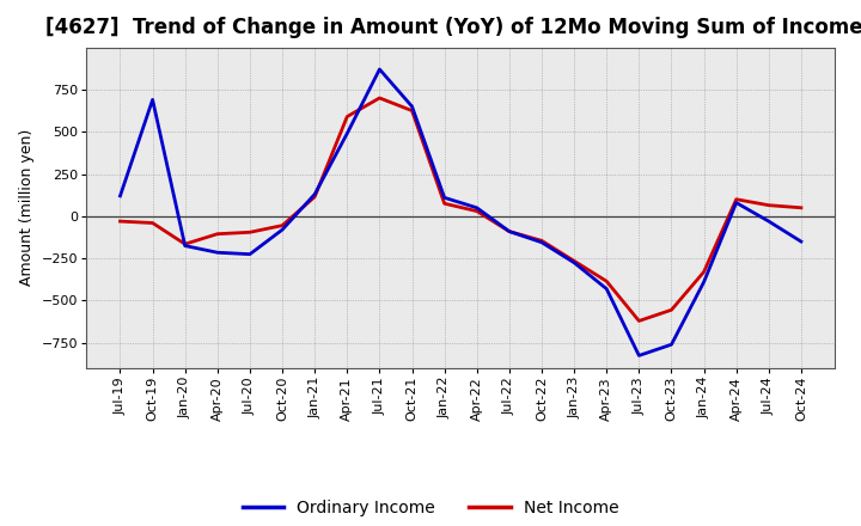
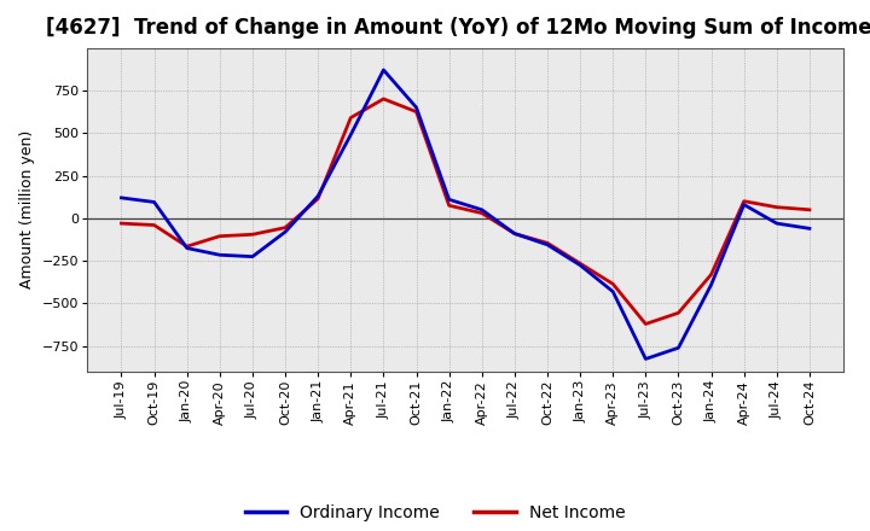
Ordinary Income/Oct-19: 690 -> 100
Ordinary Income/Oct-24: -150 -> -60
